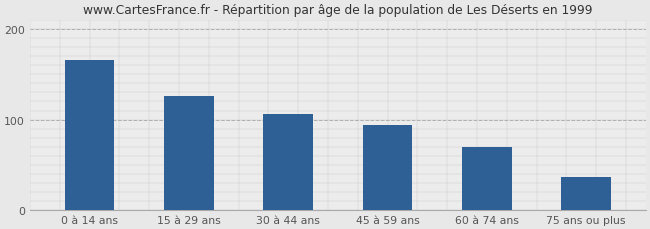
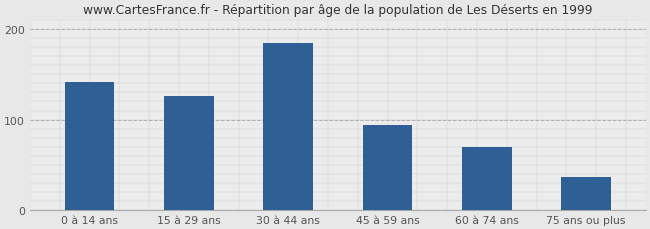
0 à 14 ans: 166 -> 142
30 à 44 ans: 106 -> 185
